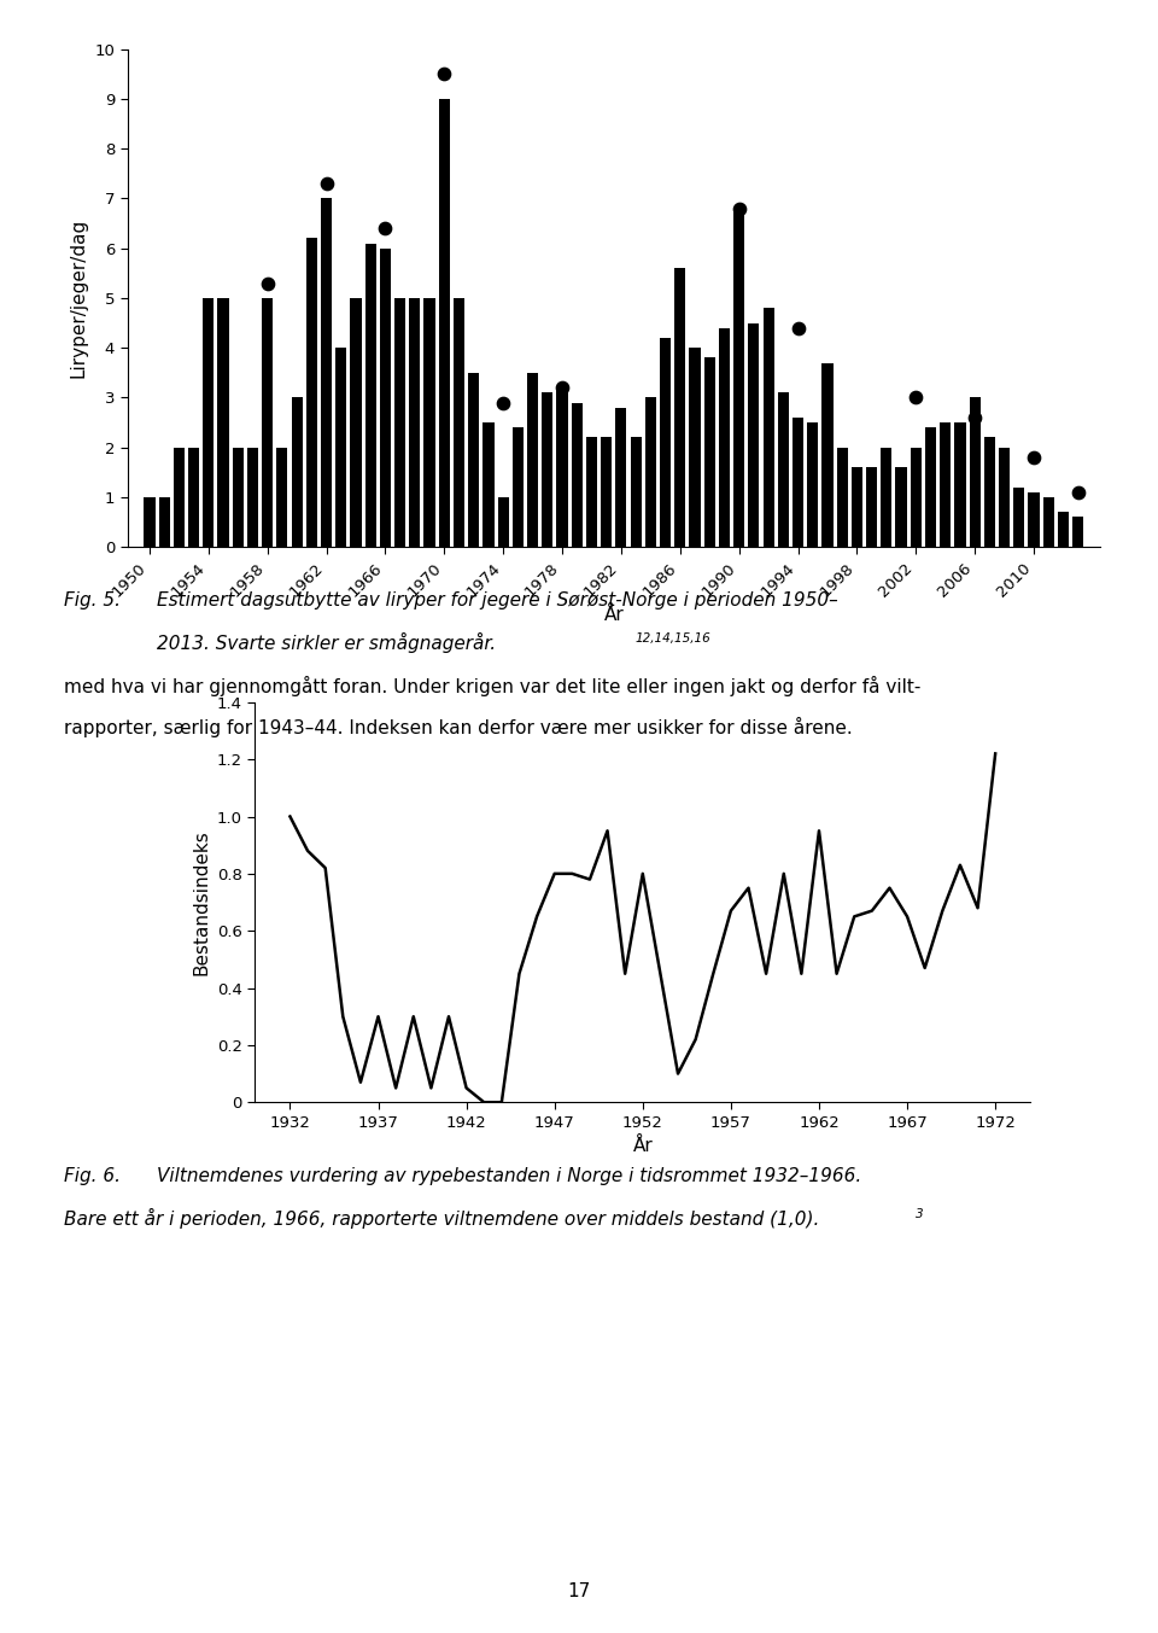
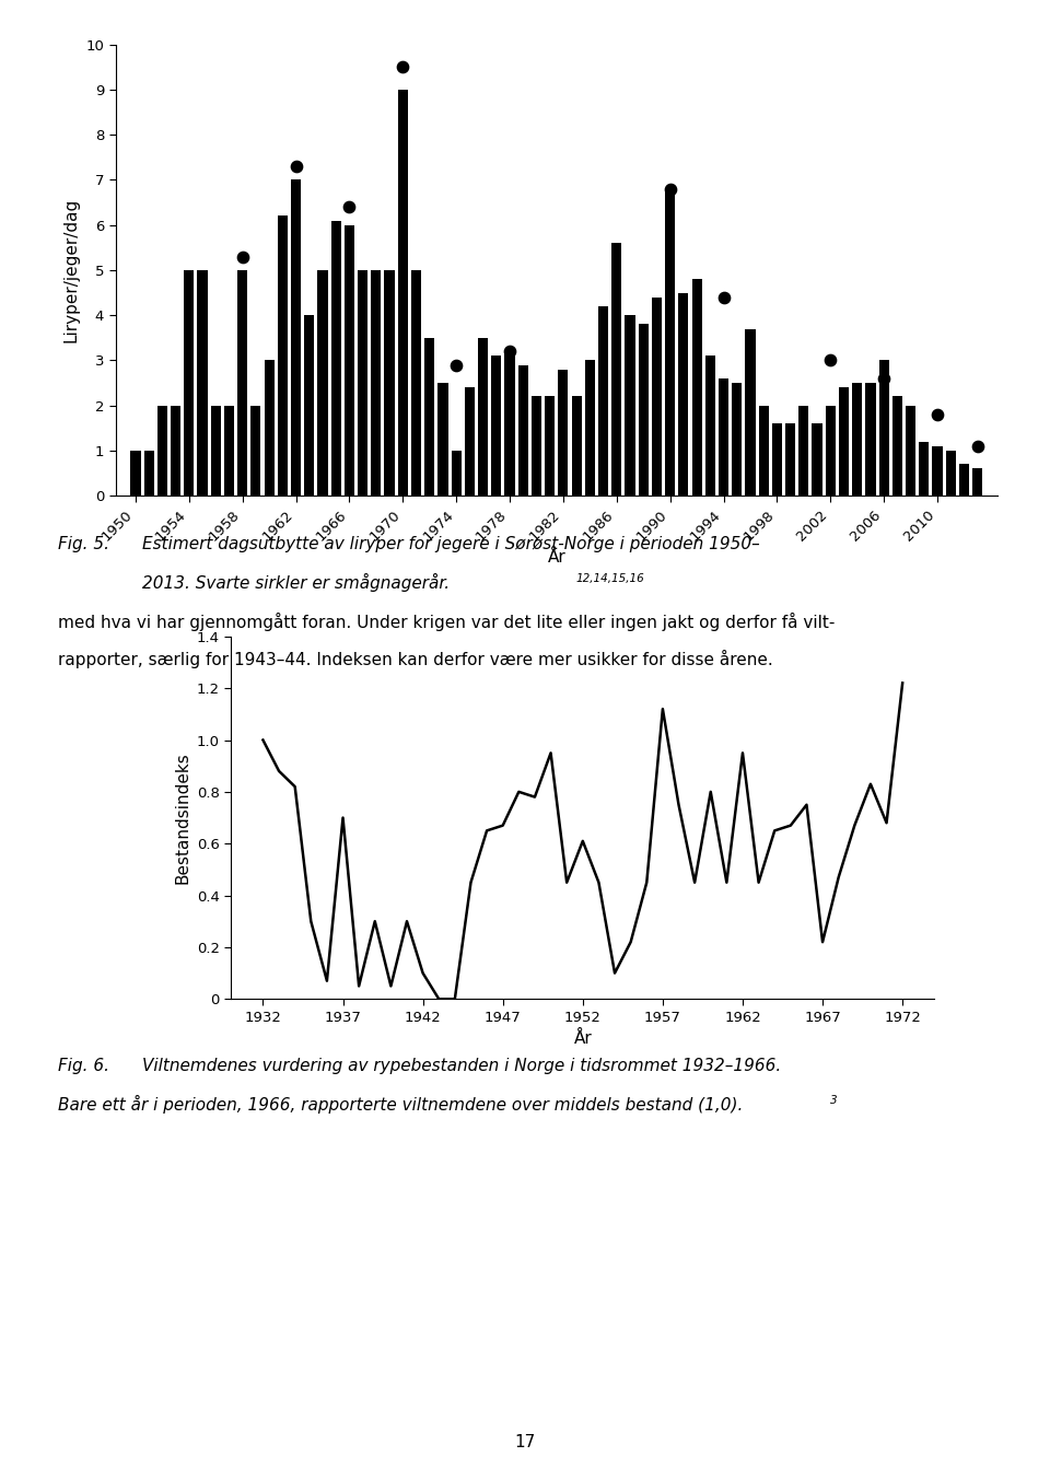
1937: 0.30 -> 0.70
1942: 0.05 -> 0.10
1947: 0.80 -> 0.67
1952: 0.80 -> 0.61
1957: 0.67 -> 1.12
1967: 0.65 -> 0.22
